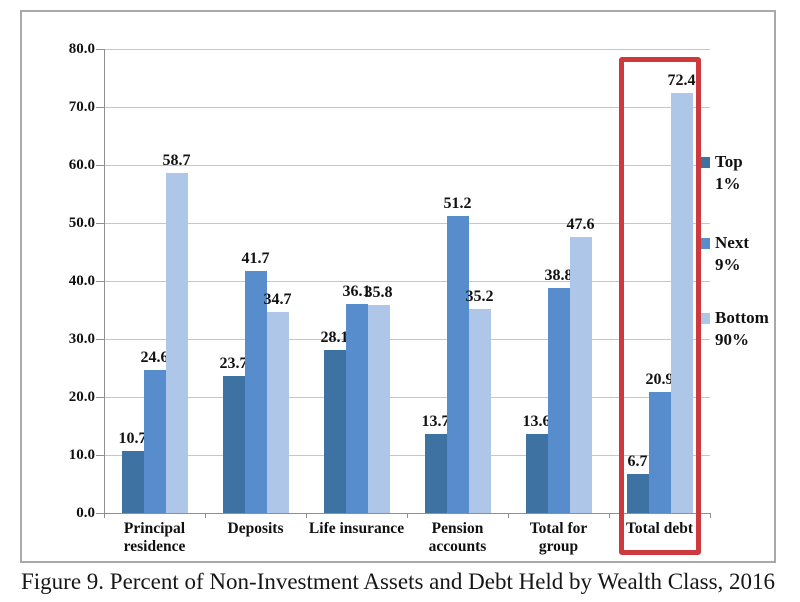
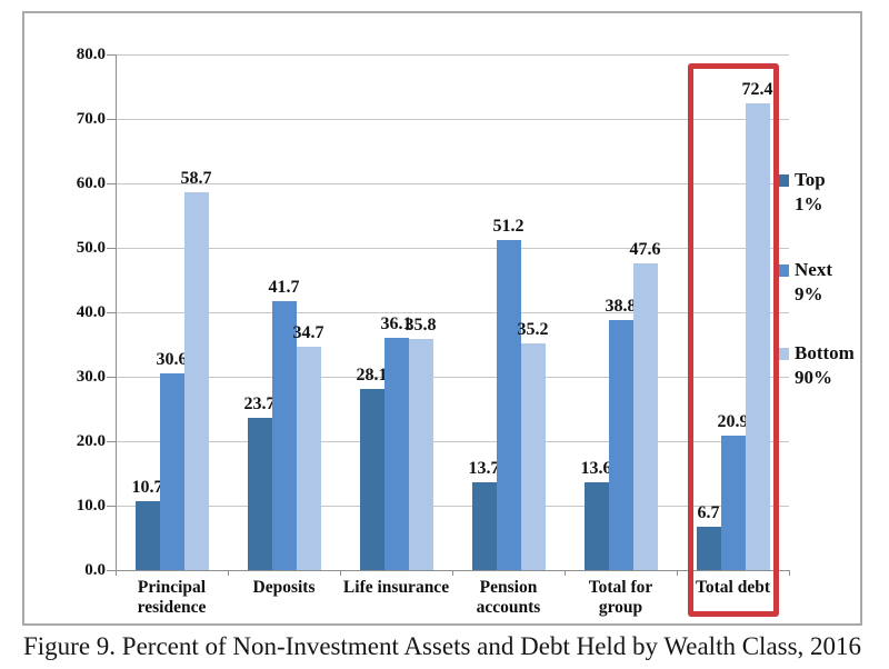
Next 9%/Principal residence: 24.6 -> 30.6
